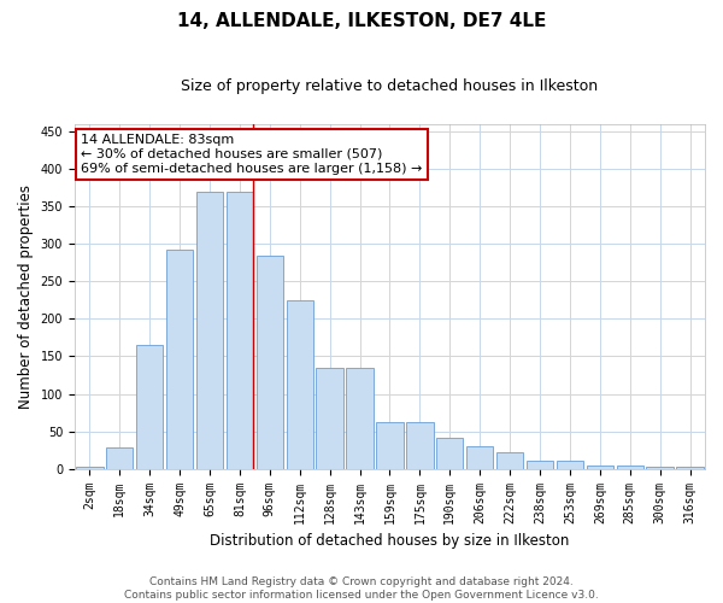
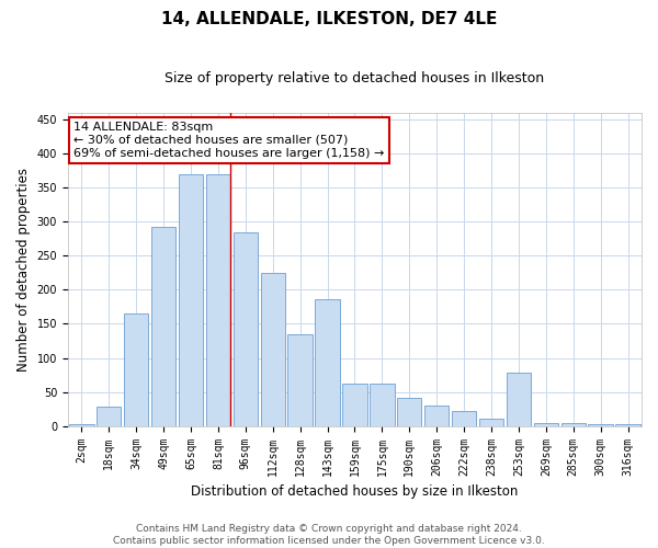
143sqm: 135 -> 186
253sqm: 10 -> 78
